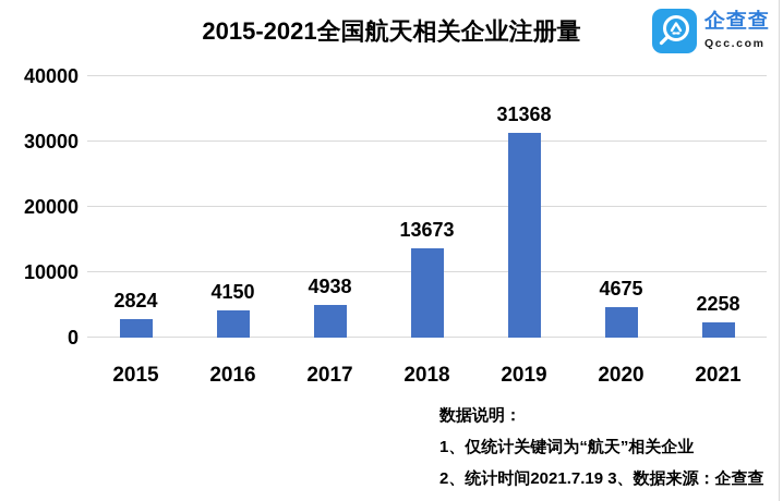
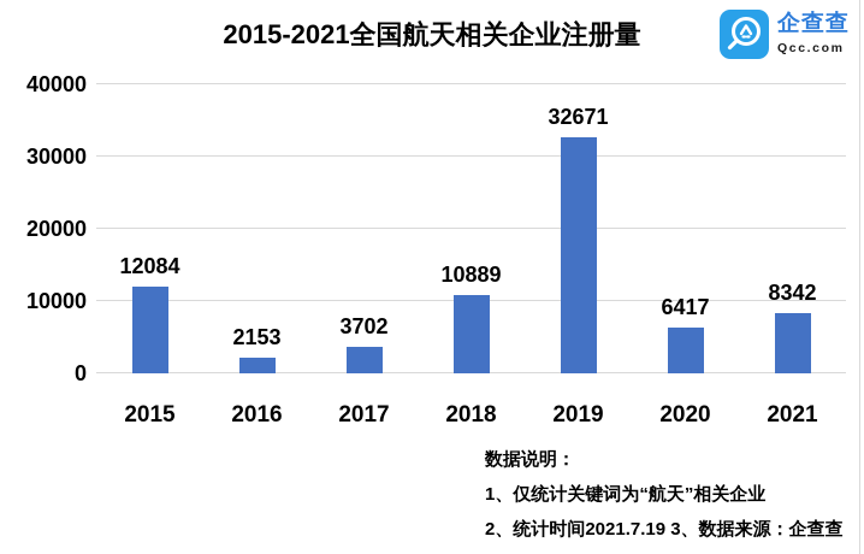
2015: 2824 -> 12084
2016: 4150 -> 2153
2017: 4938 -> 3702
2018: 13673 -> 10889
2019: 31368 -> 32671
2020: 4675 -> 6417
2021: 2258 -> 8342
